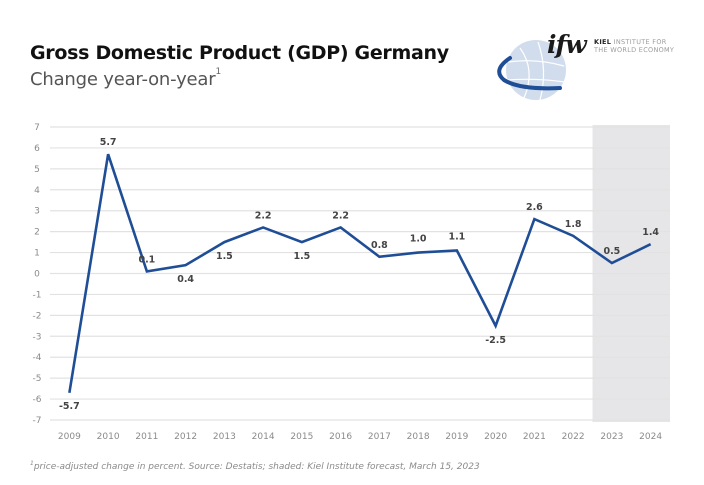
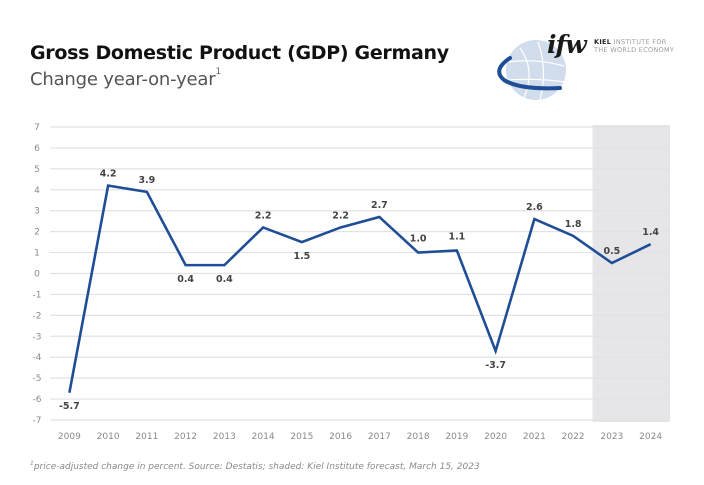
2010: 5.7 -> 4.2
2011: 0.1 -> 3.9
2013: 1.5 -> 0.4
2017: 0.8 -> 2.7
2020: -2.5 -> -3.7
